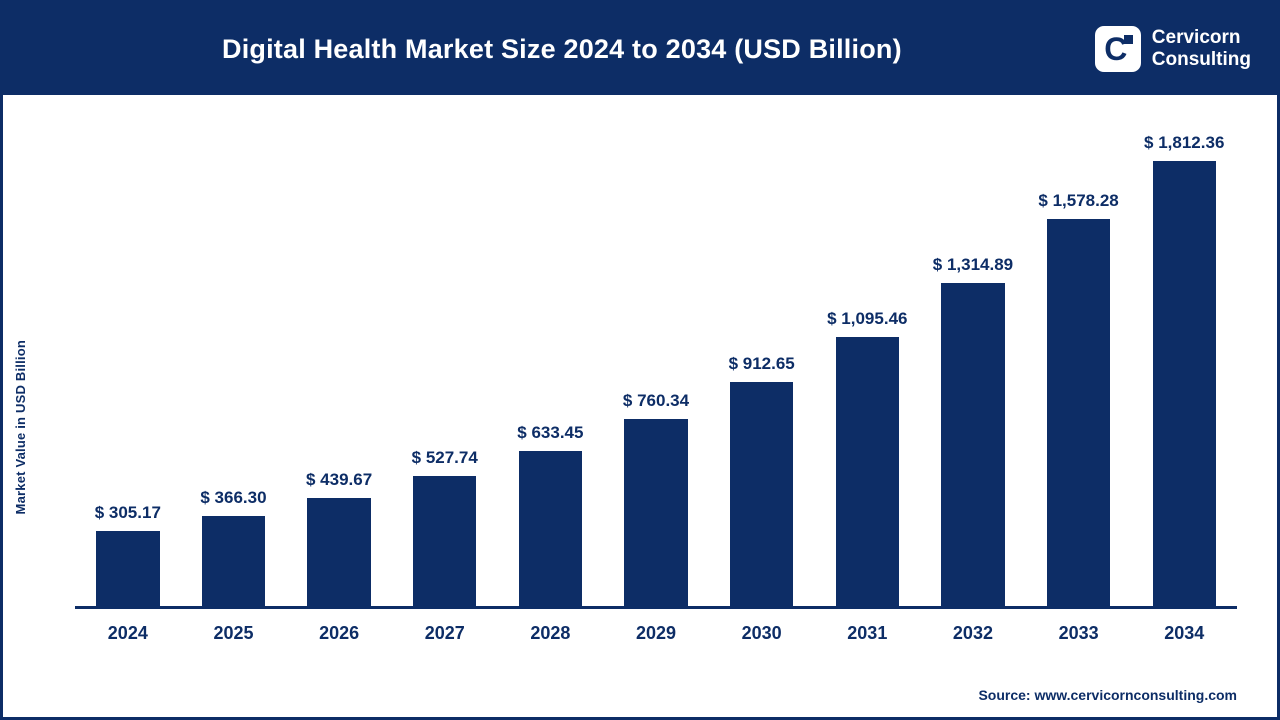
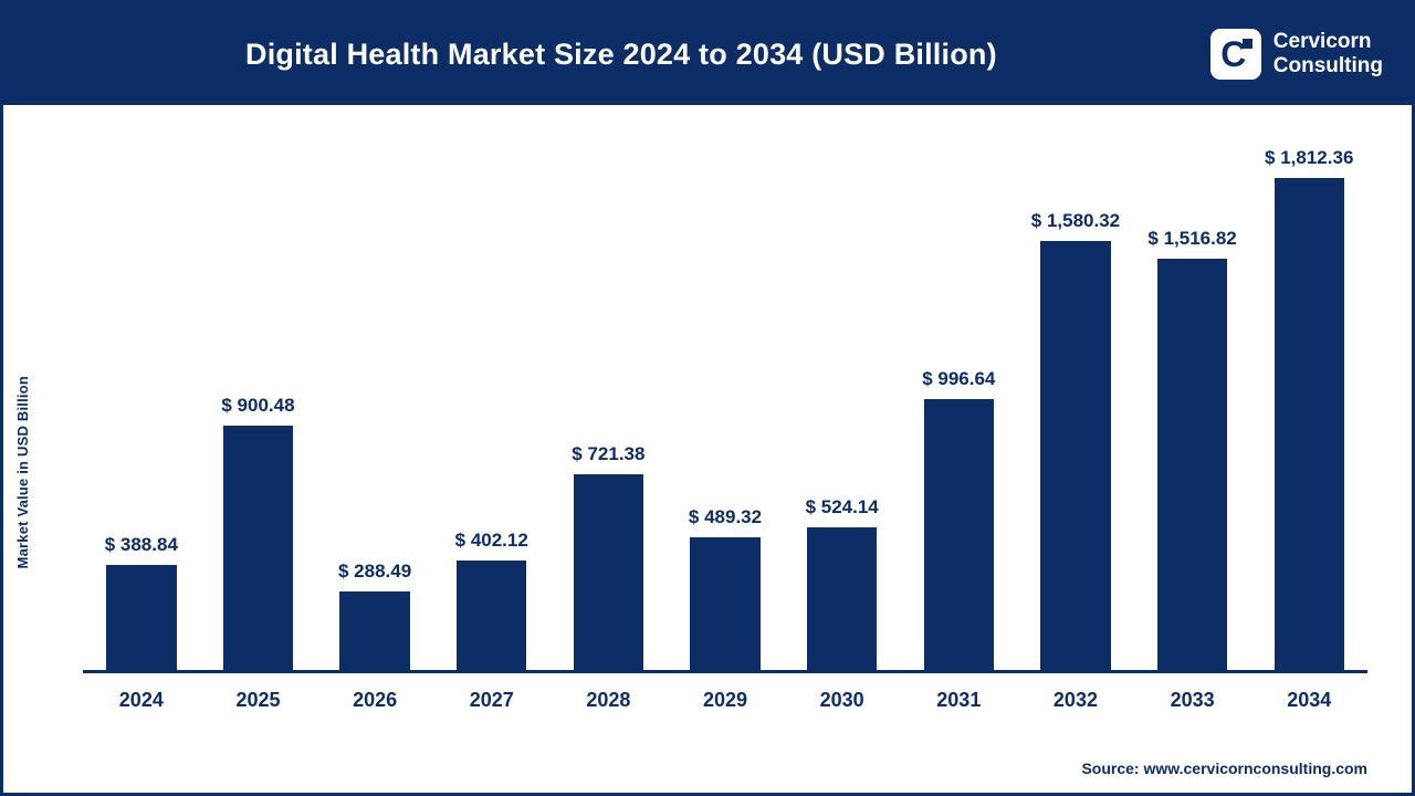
2024: 305.17 -> 388.84
2025: 366.30 -> 900.48
2026: 439.67 -> 288.49
2027: 527.74 -> 402.12
2028: 633.45 -> 721.38
2029: 760.34 -> 489.32
2030: 912.65 -> 524.14
2031: 1,095.46 -> 996.64
2032: 1,314.89 -> 1,580.32
2033: 1,578.28 -> 1,516.82
